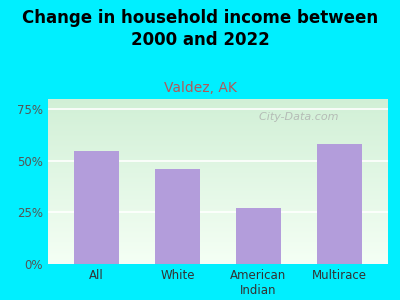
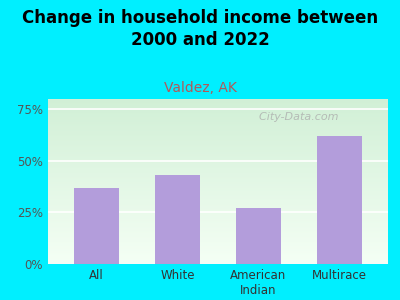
All: 55% -> 37%
White: 46% -> 43%
Multirace: 58% -> 62%
